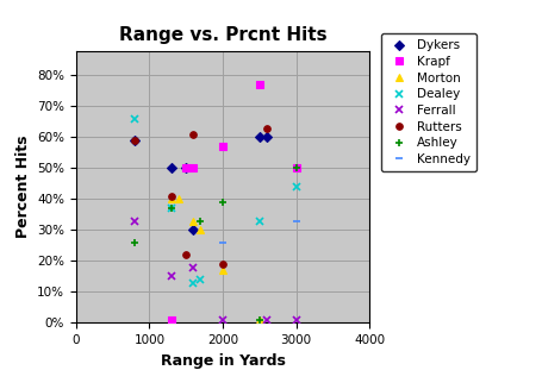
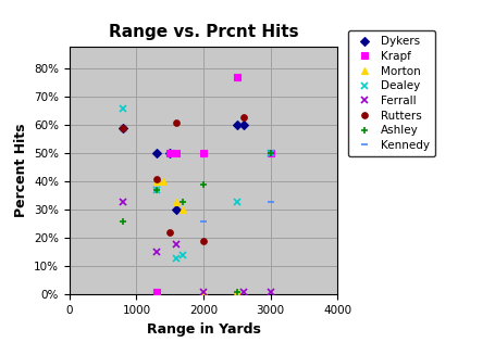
Krapf/2000: 57% -> 50%
Morton/2000: 17% -> 1%
Dealey/3000: 44% -> 50%
